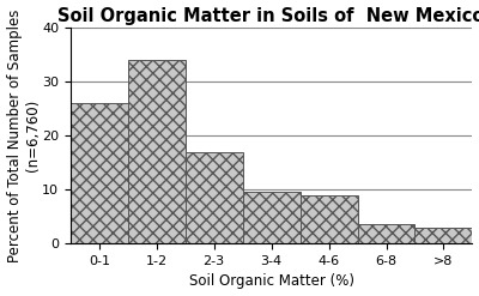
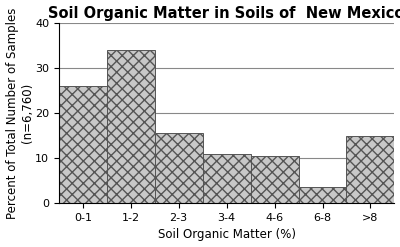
2-3: 17.0 -> 15.5
3-4: 9.5 -> 11.0
4-6: 9.0 -> 10.5
>8: 3.0 -> 15.0
